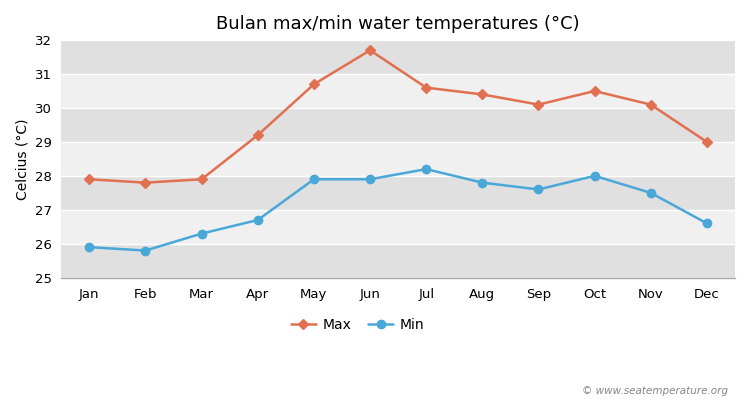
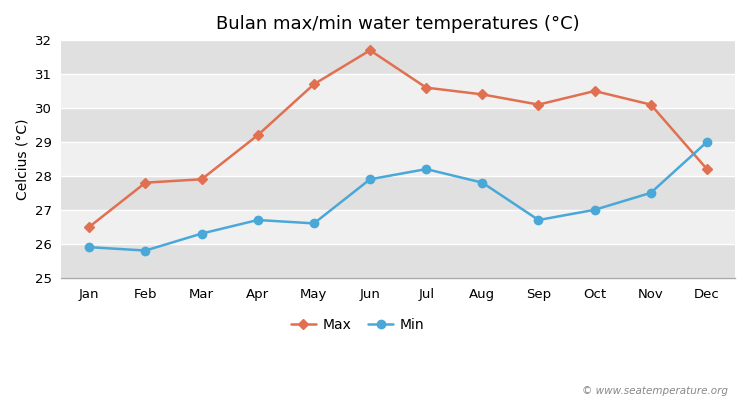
Max/Jan: 27.9 -> 26.5
Min/May: 27.9 -> 26.6
Min/Sep: 27.6 -> 26.7
Min/Oct: 28.0 -> 27.0
Max/Dec: 29.0 -> 28.2
Min/Dec: 26.6 -> 29.0
